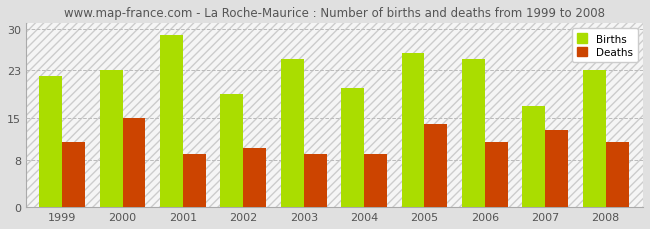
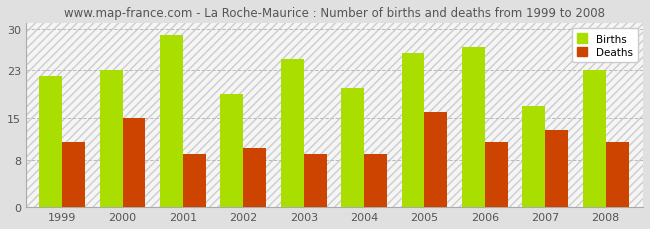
Deaths/2005: 14 -> 16
Births/2006: 25 -> 27
